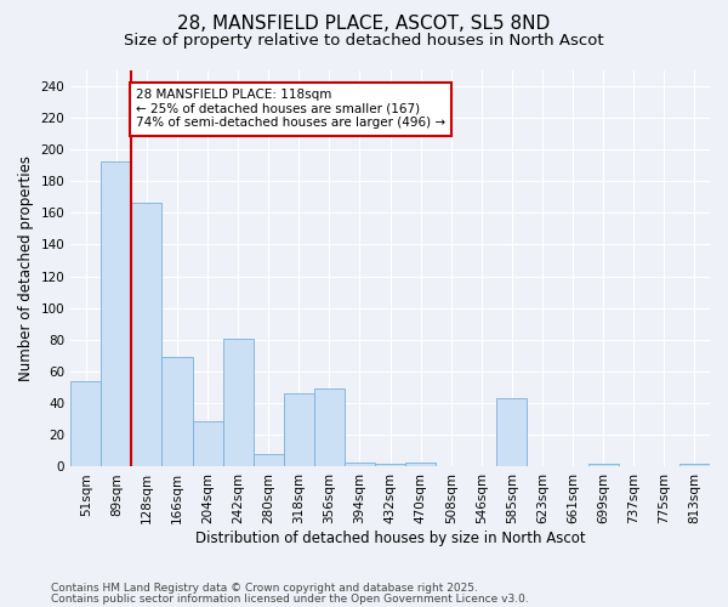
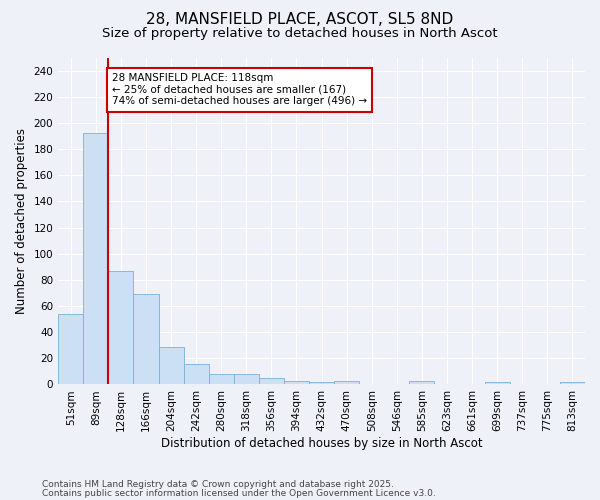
128sqm: 166 -> 87
242sqm: 81 -> 16
318sqm: 46 -> 8
356sqm: 49 -> 5
585sqm: 43 -> 3
